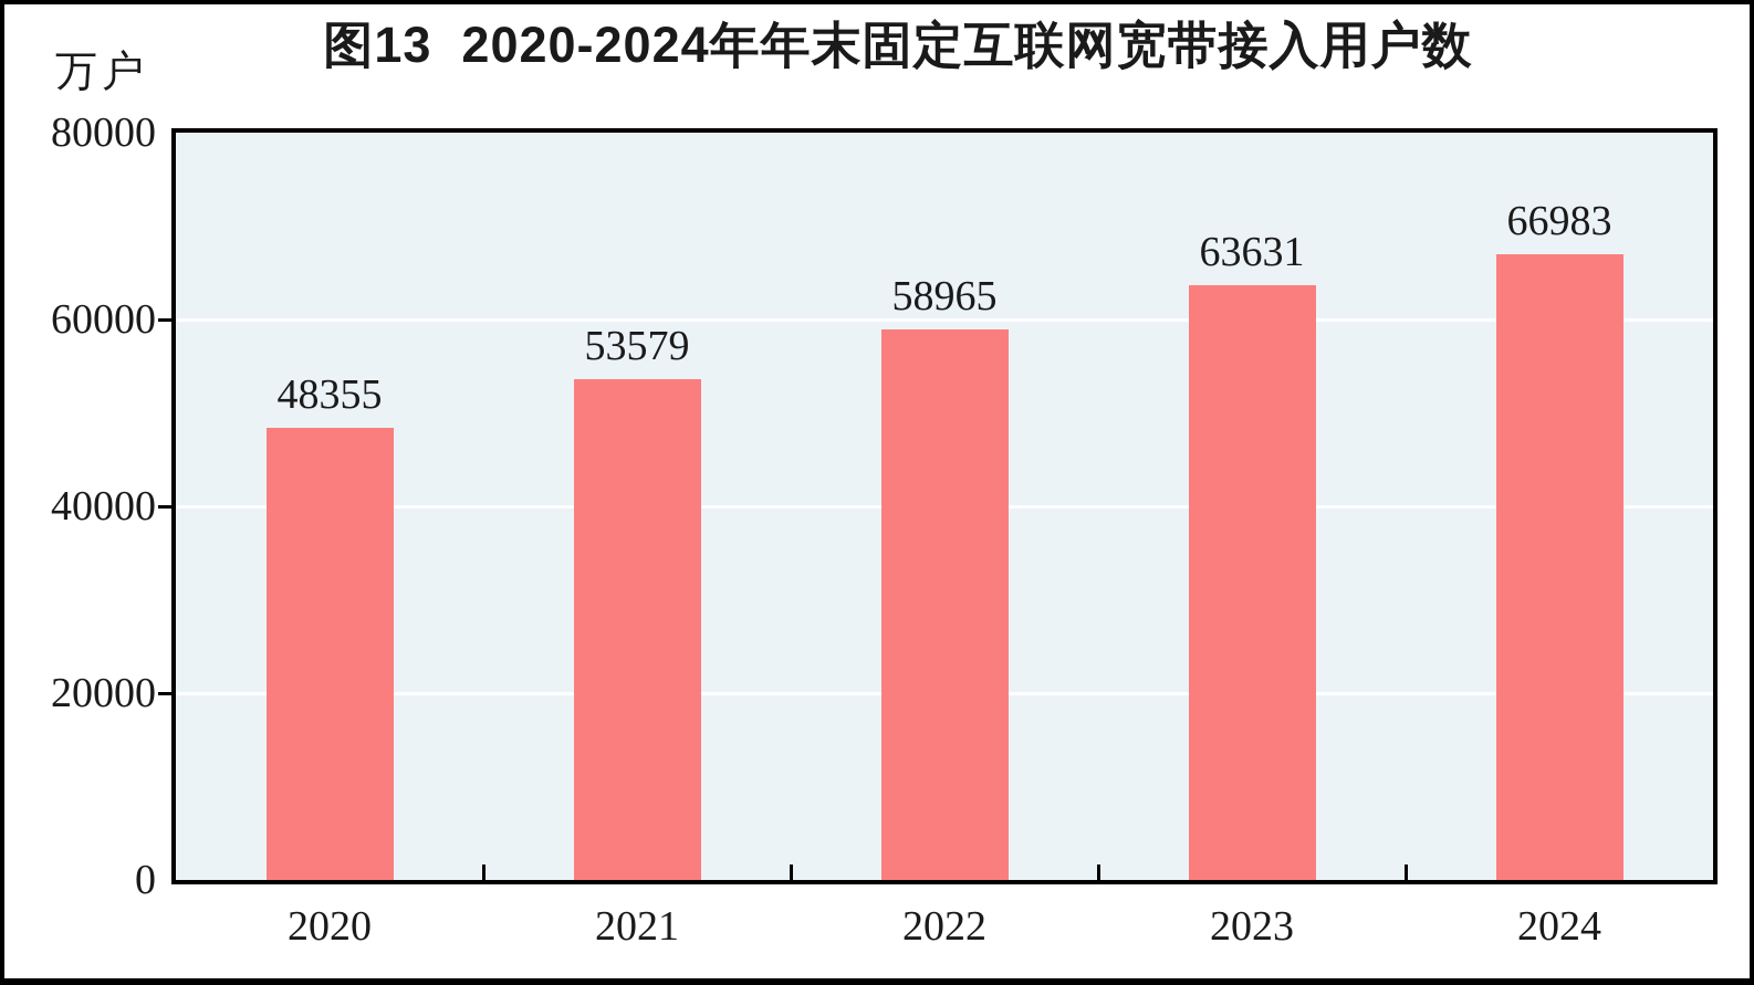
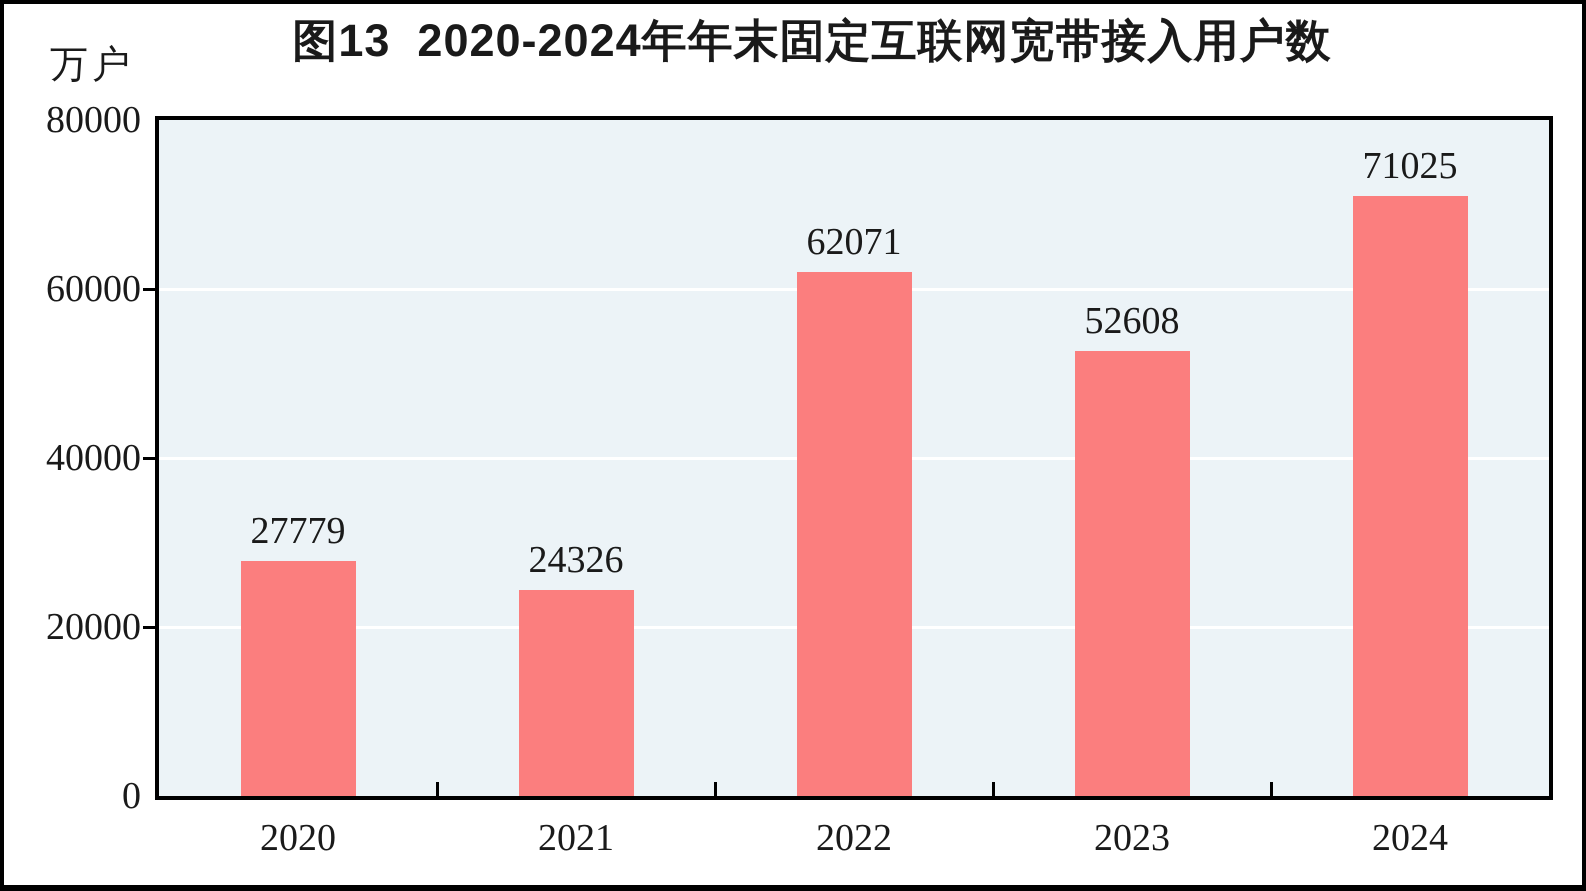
2020: 48355 -> 27779
2021: 53579 -> 24326
2022: 58965 -> 62071
2023: 63631 -> 52608
2024: 66983 -> 71025
